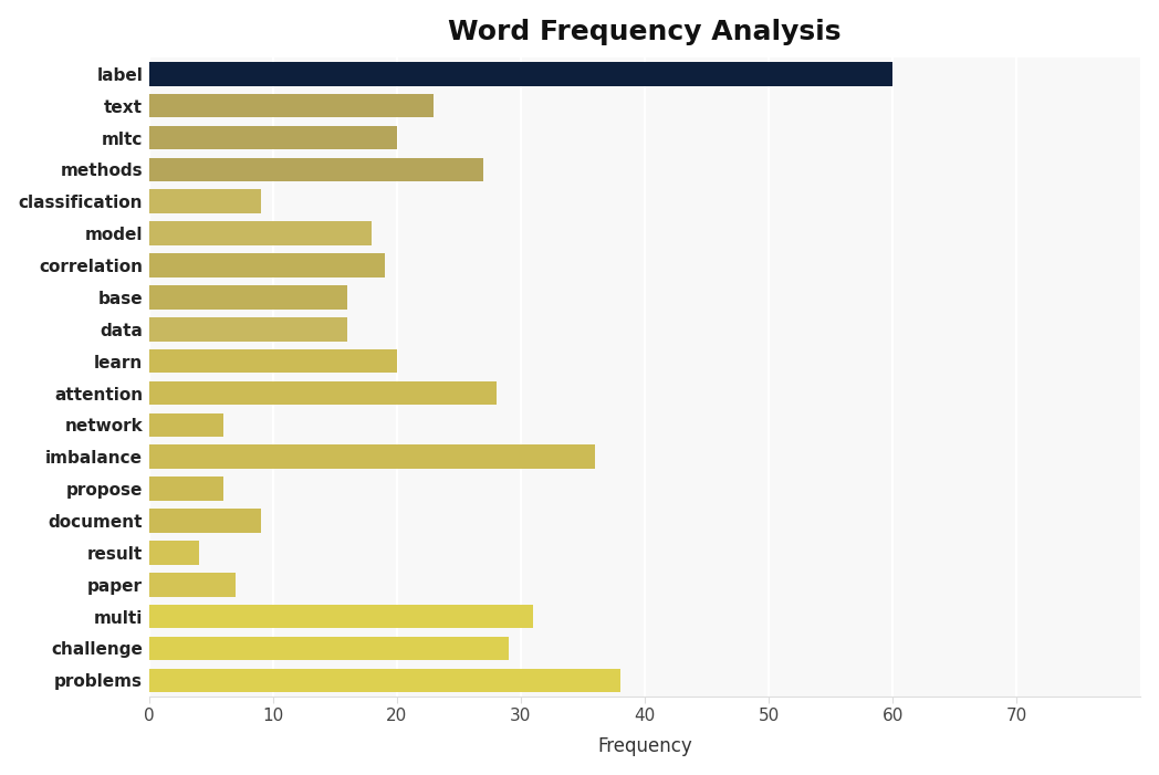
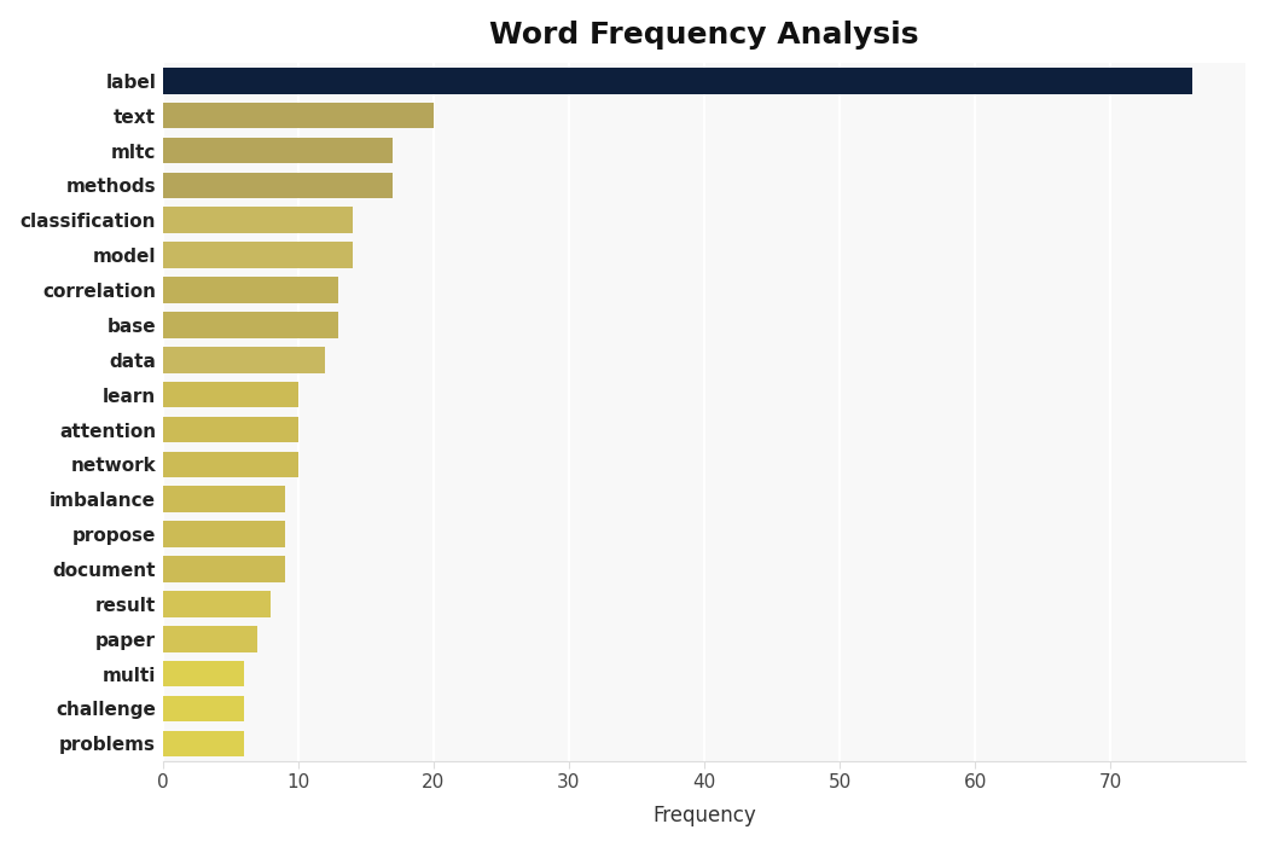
label: 60 -> 76
text: 23 -> 20
mltc: 20 -> 17
methods: 27 -> 17
classification: 9 -> 14
model: 18 -> 14
correlation: 19 -> 13
base: 16 -> 13
data: 16 -> 12
learn: 20 -> 10
attention: 28 -> 10
network: 6 -> 10
imbalance: 36 -> 9
propose: 6 -> 9
result: 4 -> 8
multi: 31 -> 6
challenge: 29 -> 6
problems: 38 -> 6
